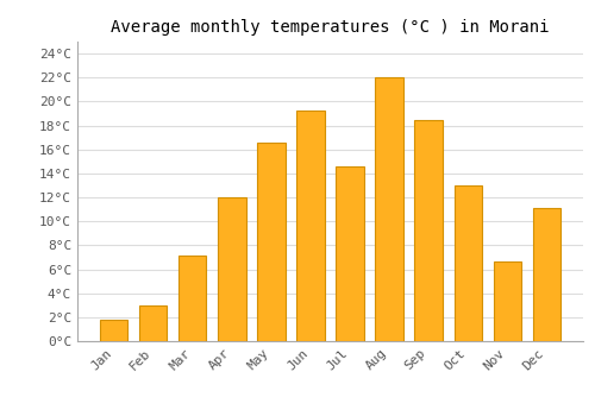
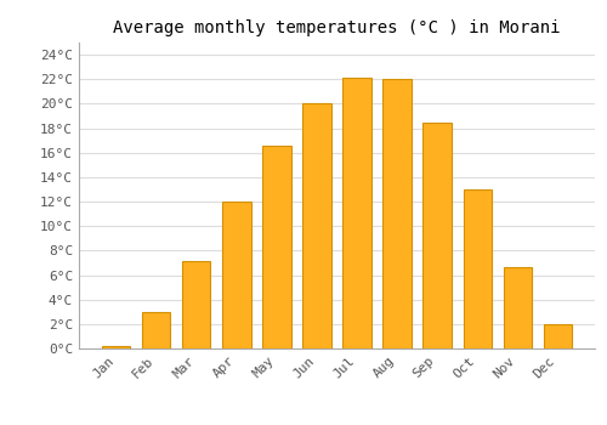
Jan: 1.8°C -> 0.2°C
Jun: 19.2°C -> 20.0°C
Jul: 14.6°C -> 22.1°C
Dec: 11.1°C -> 2.0°C
